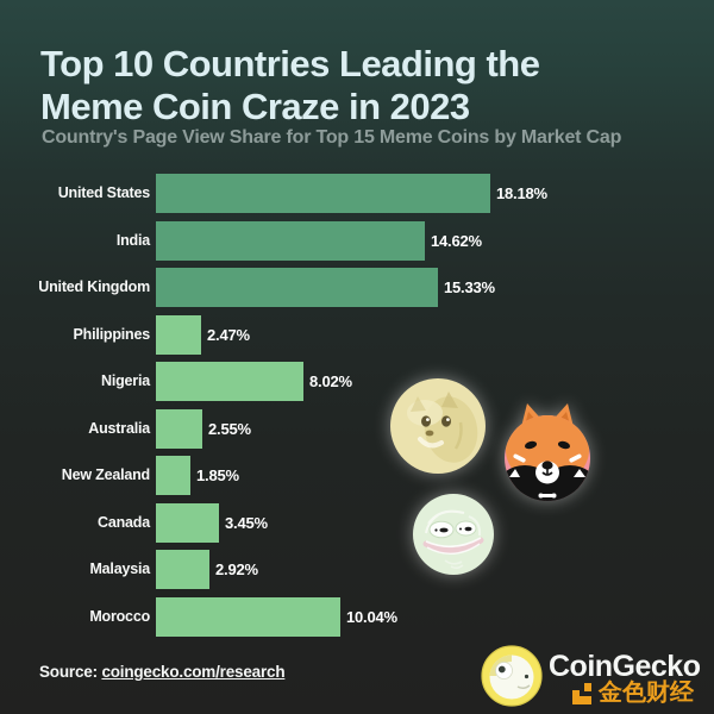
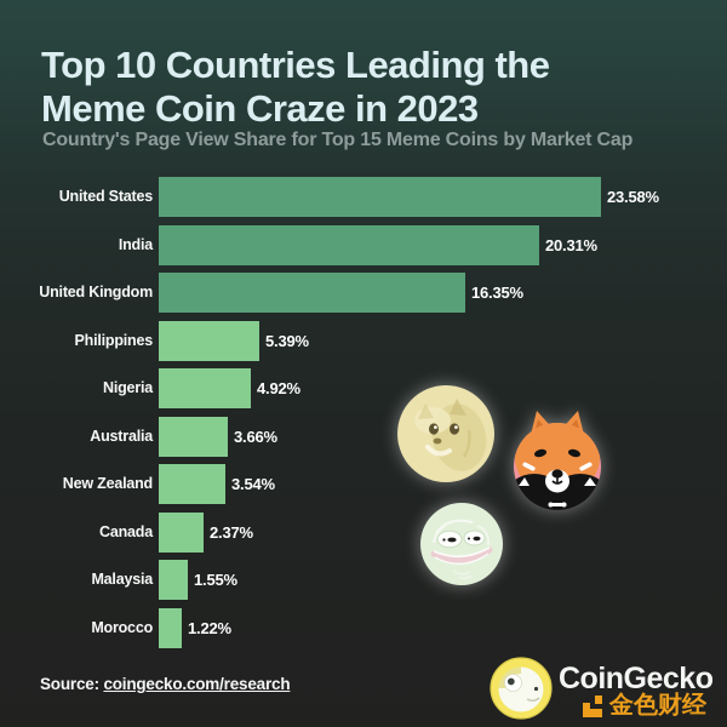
United States: 18.18% -> 23.58%
India: 14.62% -> 20.31%
United Kingdom: 15.33% -> 16.35%
Philippines: 2.47% -> 5.39%
Nigeria: 8.02% -> 4.92%
Australia: 2.55% -> 3.66%
New Zealand: 1.85% -> 3.54%
Canada: 3.45% -> 2.37%
Malaysia: 2.92% -> 1.55%
Morocco: 10.04% -> 1.22%
